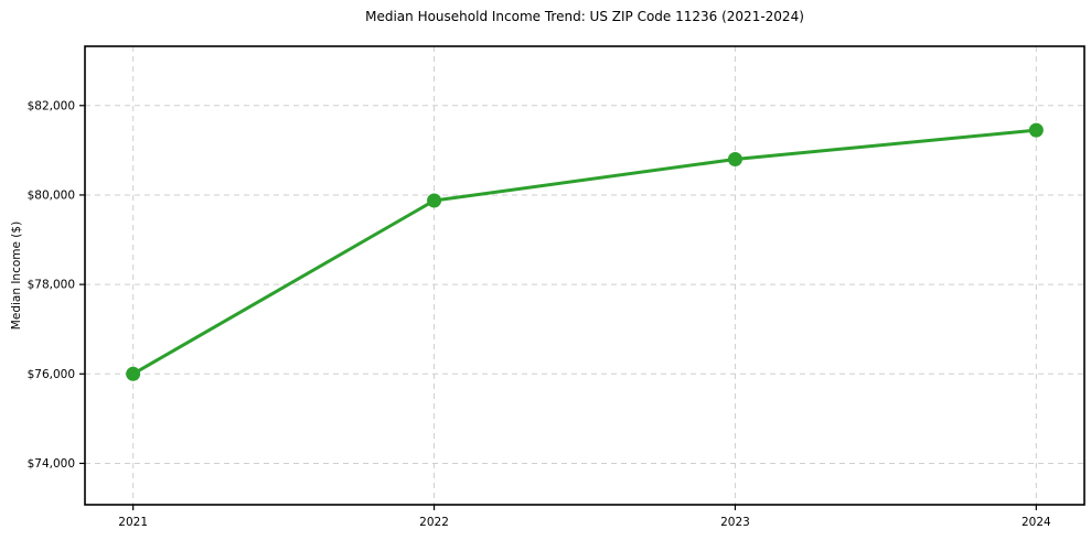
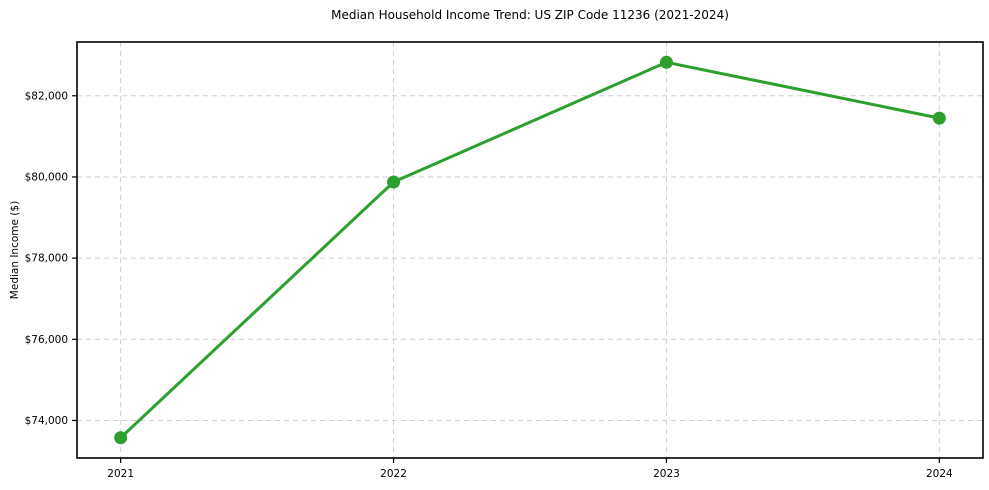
2021: $76000 -> $73600
2023: $80800 -> $82800
